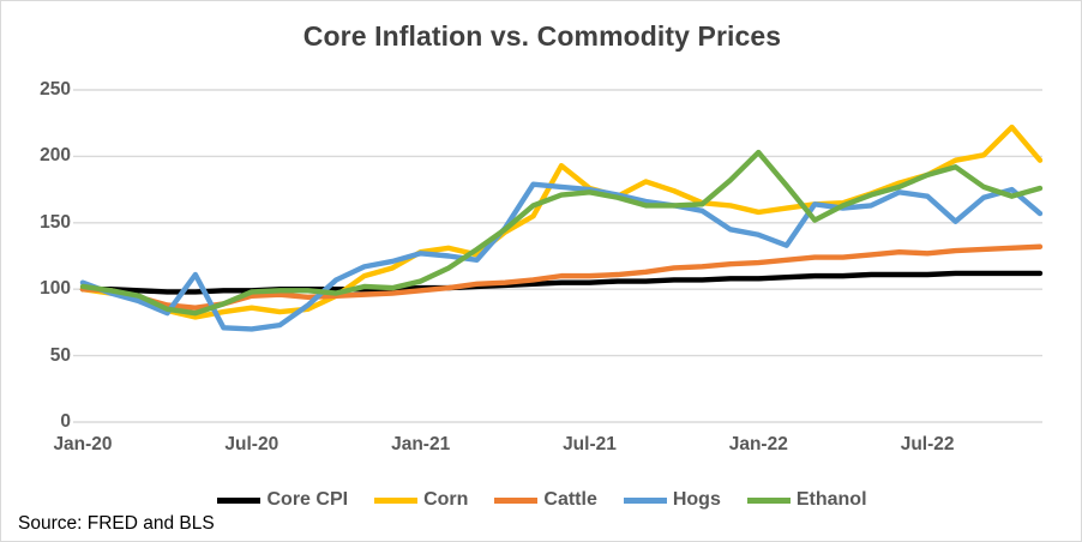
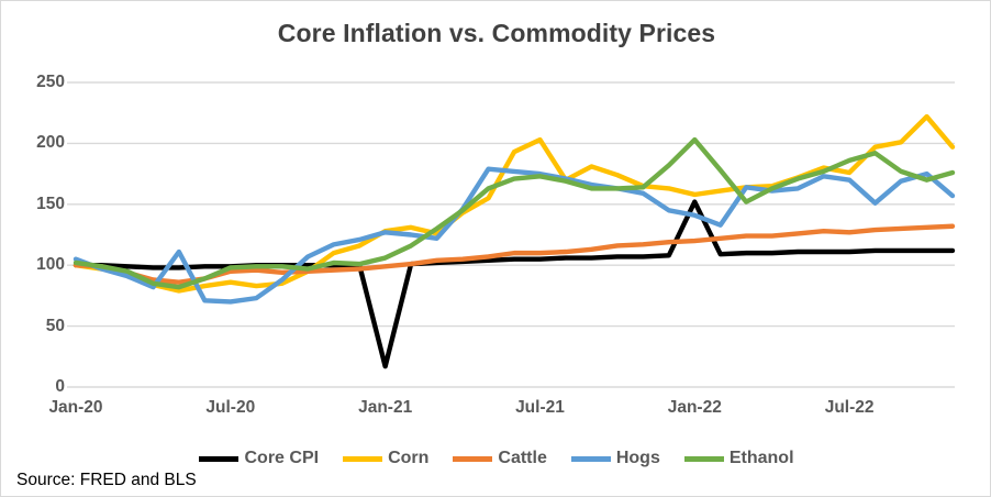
Core CPI/Jan-21: 101 -> 17
Corn/Jul-21: 176 -> 203
Core CPI/Jan-22: 108 -> 152
Corn/Jul-22: 186 -> 176
